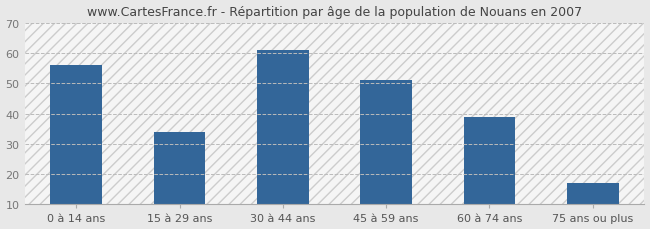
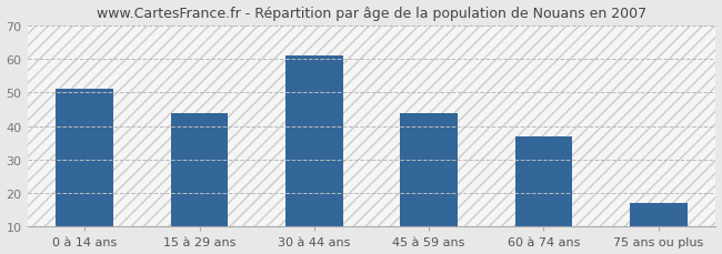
0 à 14 ans: 56 -> 51
15 à 29 ans: 34 -> 44
45 à 59 ans: 51 -> 44
60 à 74 ans: 39 -> 37
